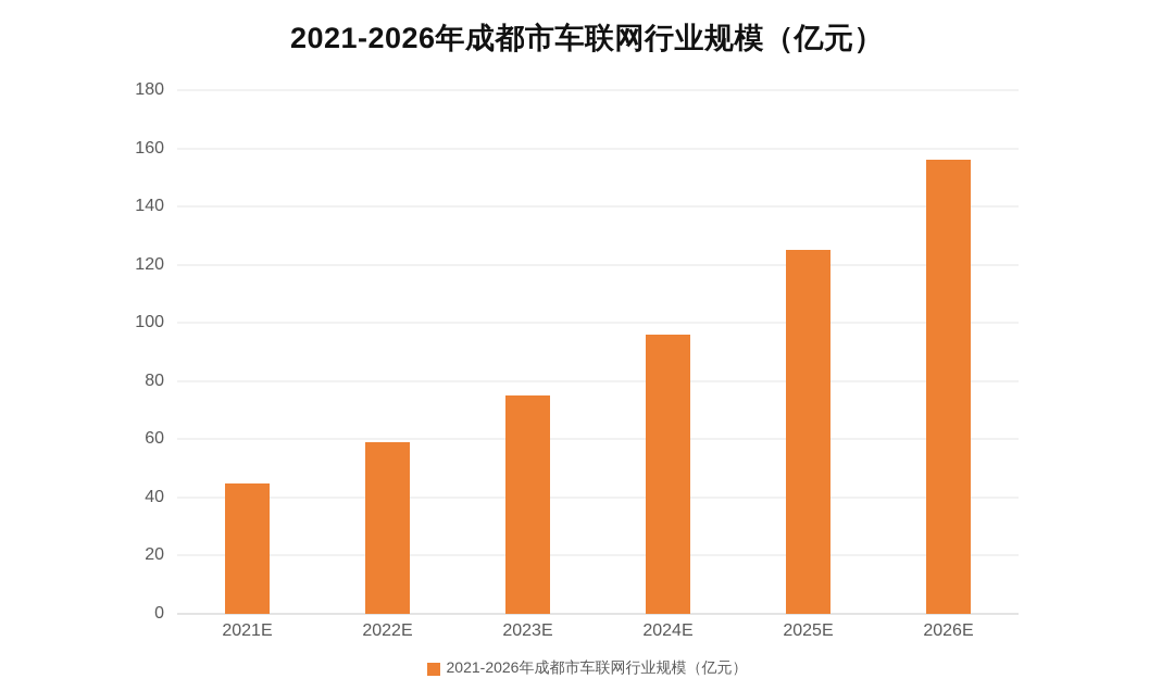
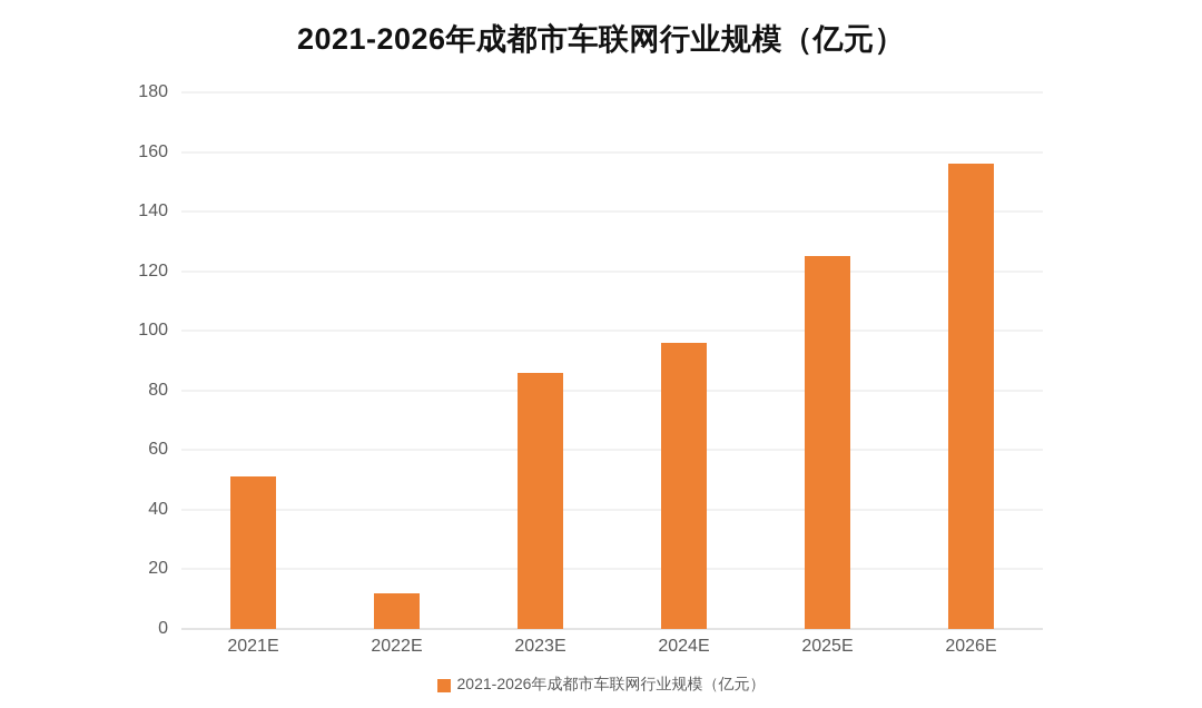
2021E: 45 -> 51
2022E: 59 -> 12
2023E: 75 -> 86
